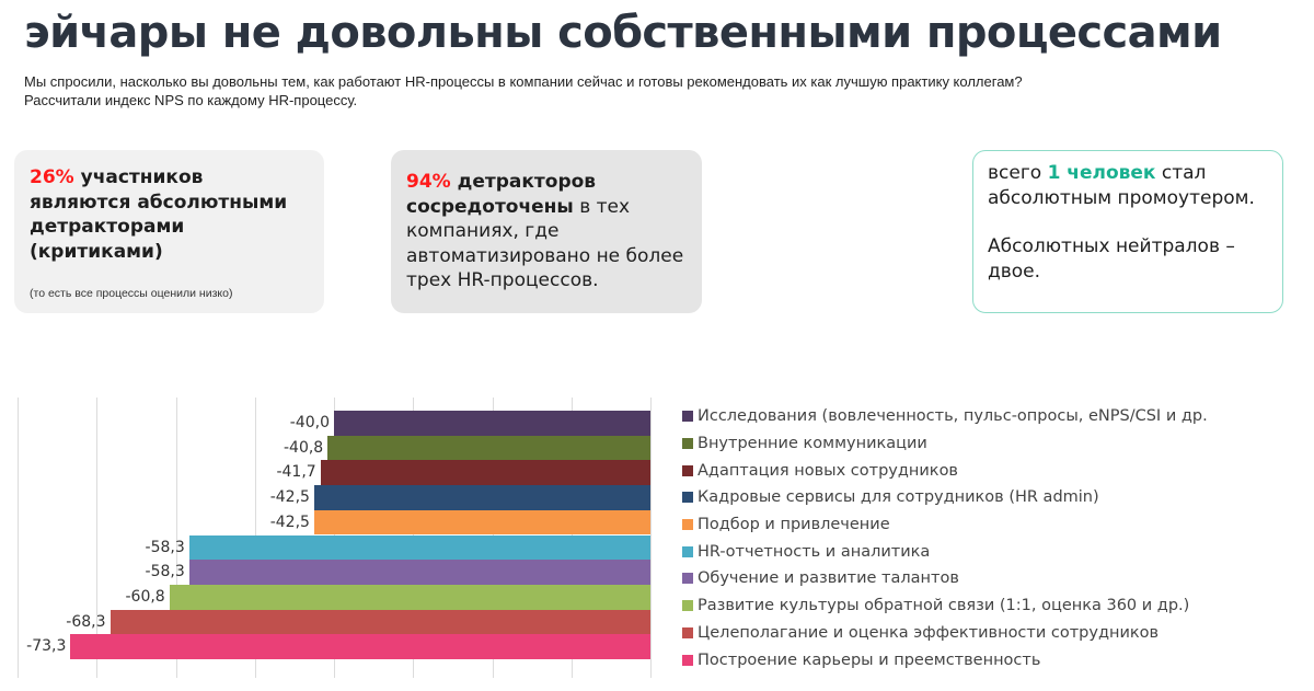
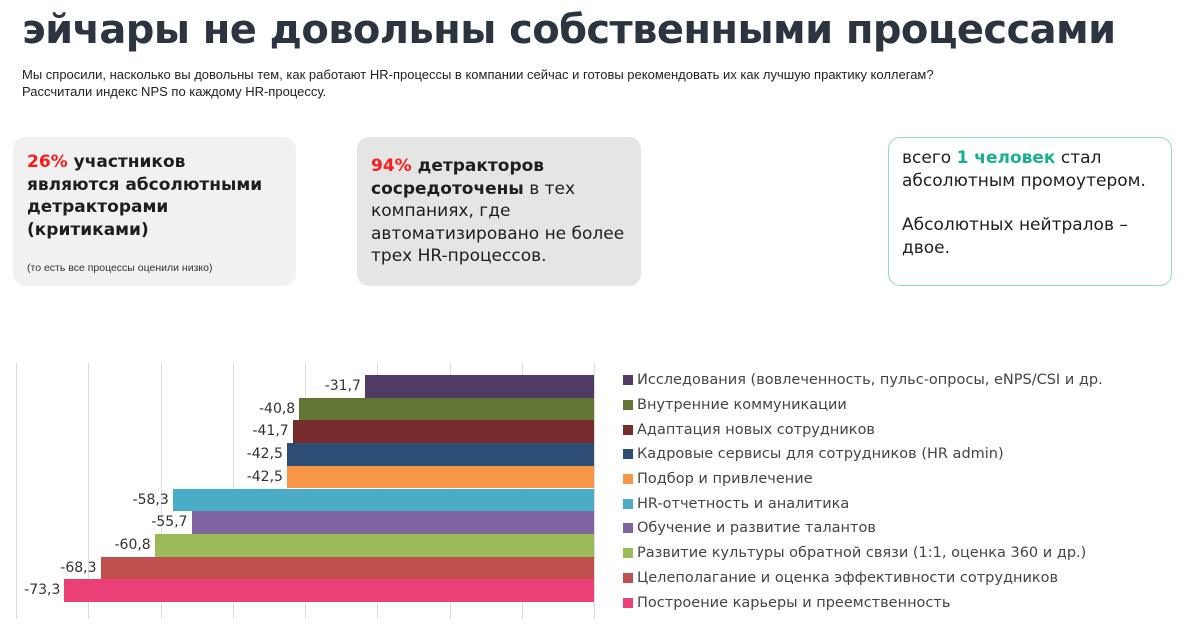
Исследования (вовлеченность, пульс-опросы, eNPS/CSI и др.: -40,0 -> -31,7
Обучение и развитие талантов: -58,3 -> -55,7
